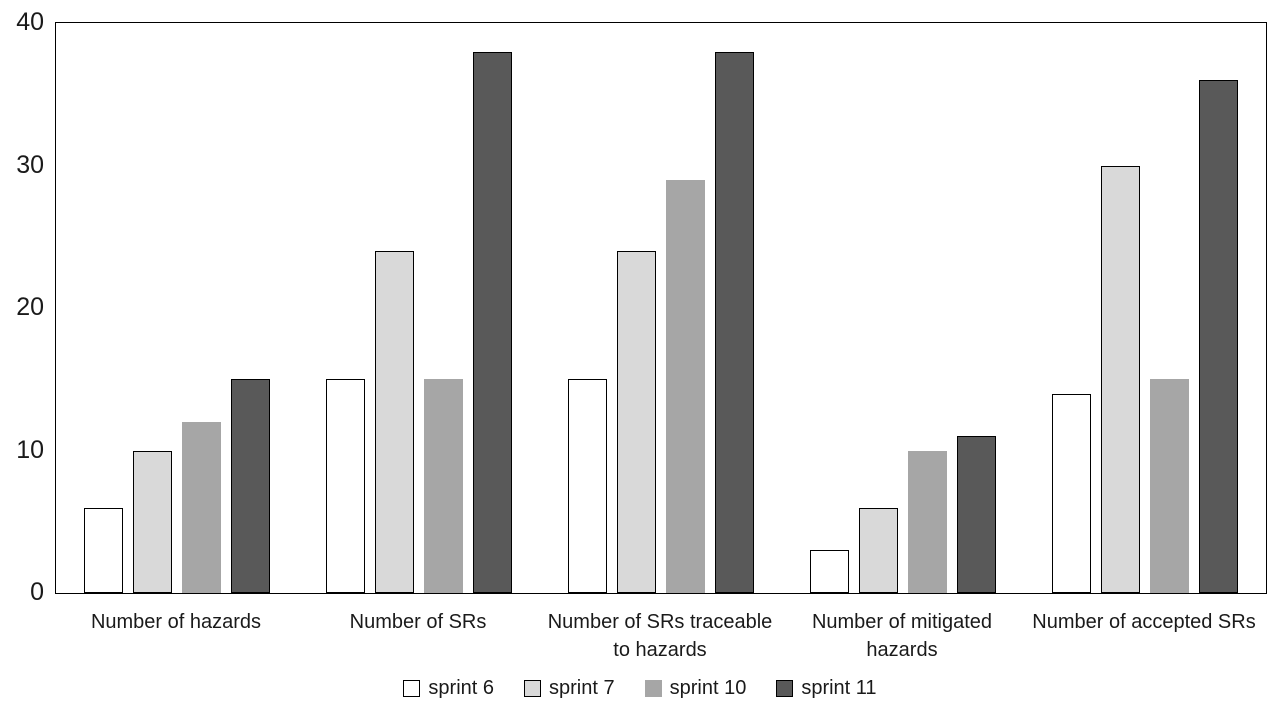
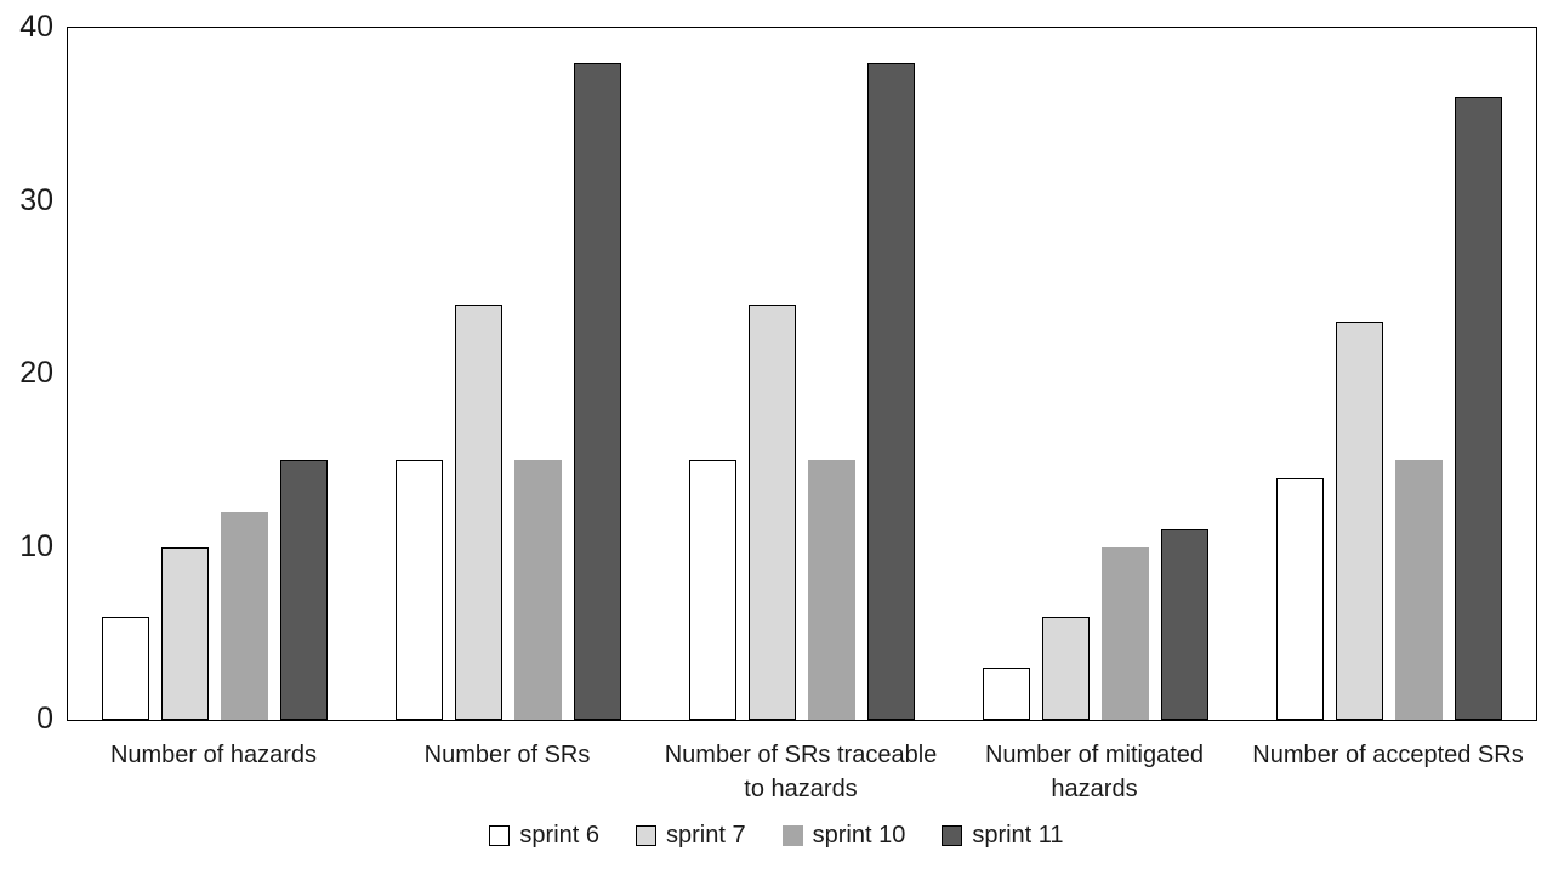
sprint 10/Number of SRs traceable to hazards: 29 -> 15
sprint 7/Number of accepted SRs: 30 -> 23
